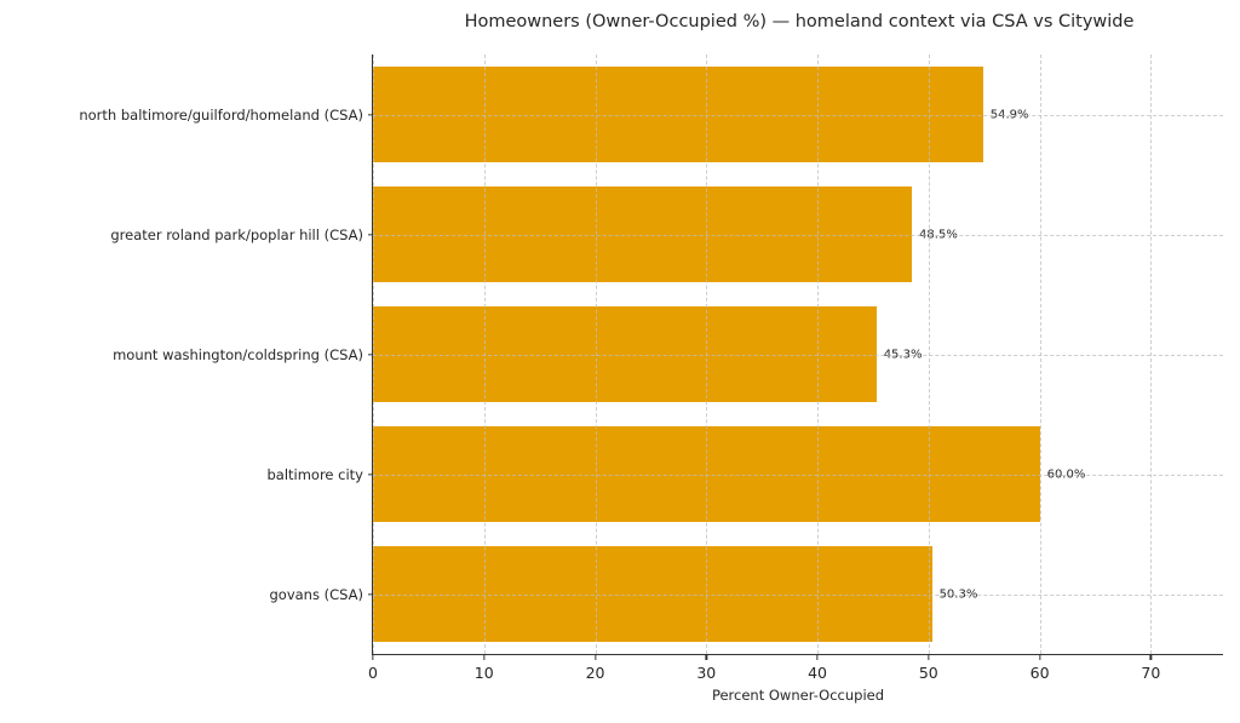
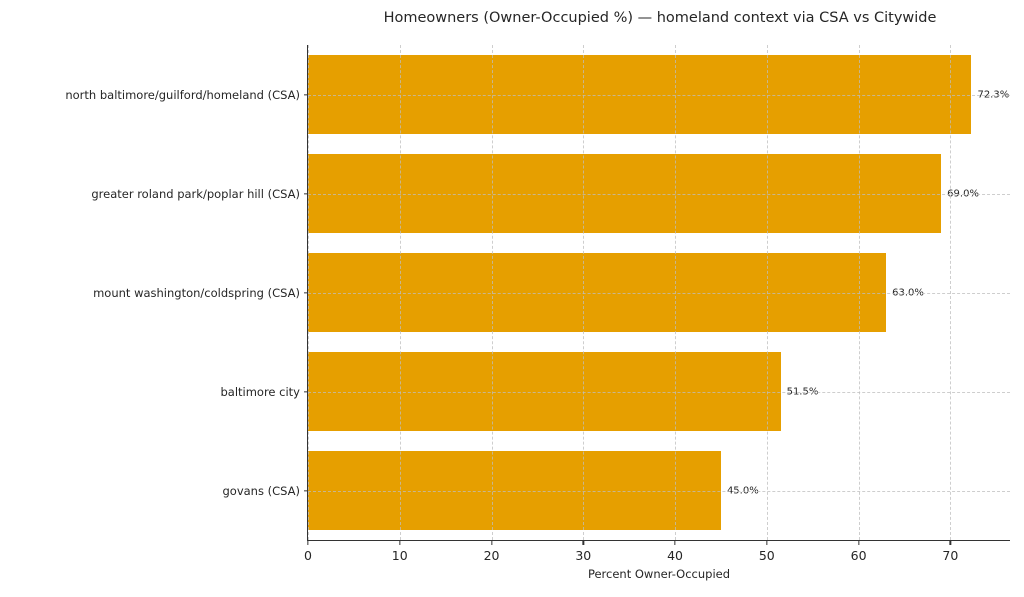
north baltimore/guilford/homeland (CSA): 54.9% -> 72.3%
greater roland park/poplar hill (CSA): 48.5% -> 69.0%
mount washington/coldspring (CSA): 45.3% -> 63.0%
baltimore city: 60.0% -> 51.5%
govans (CSA): 50.3% -> 45.0%
